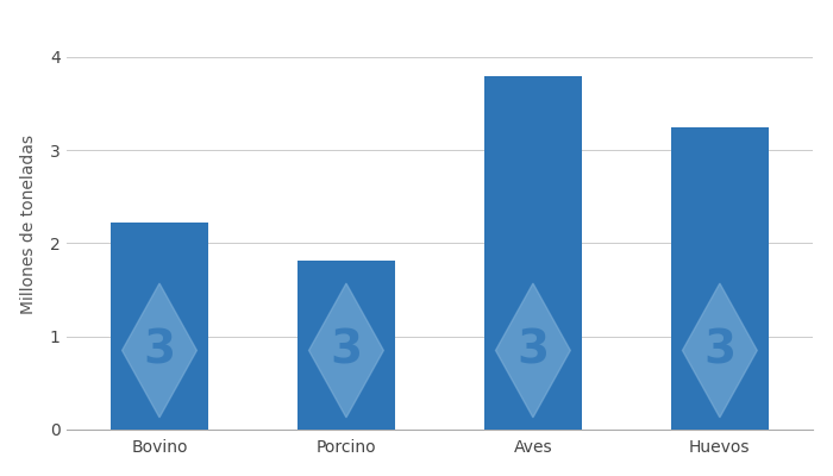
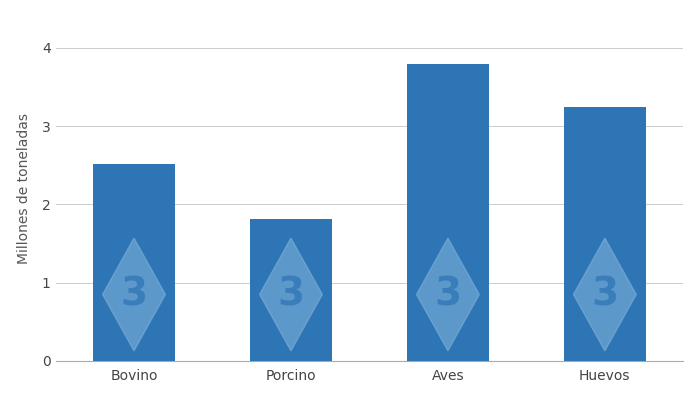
Bovino: 2.22 -> 2.52
